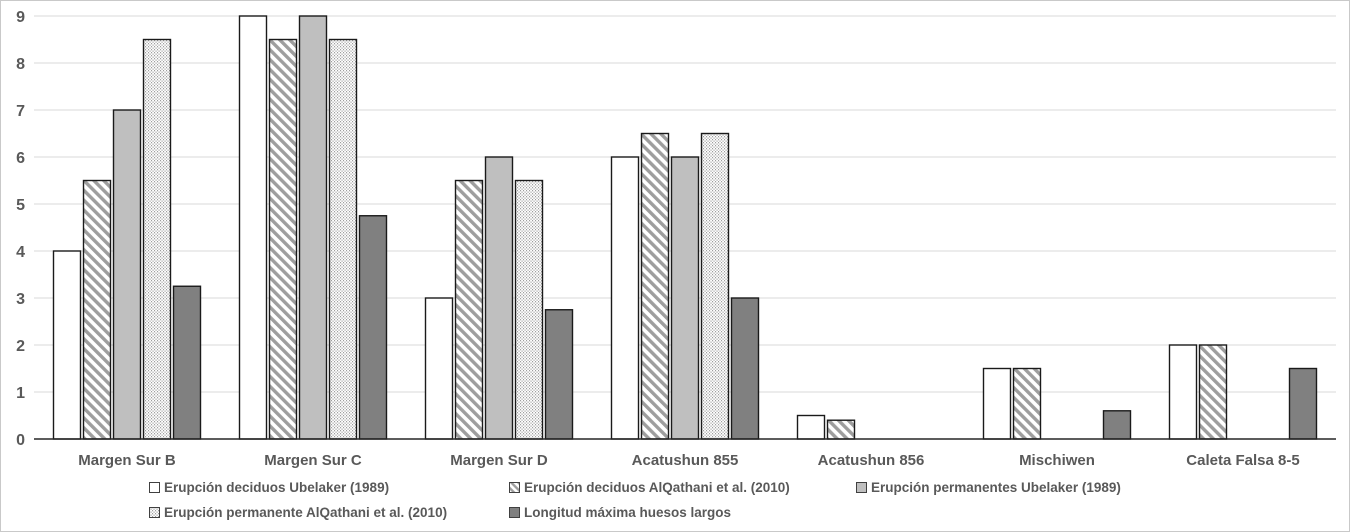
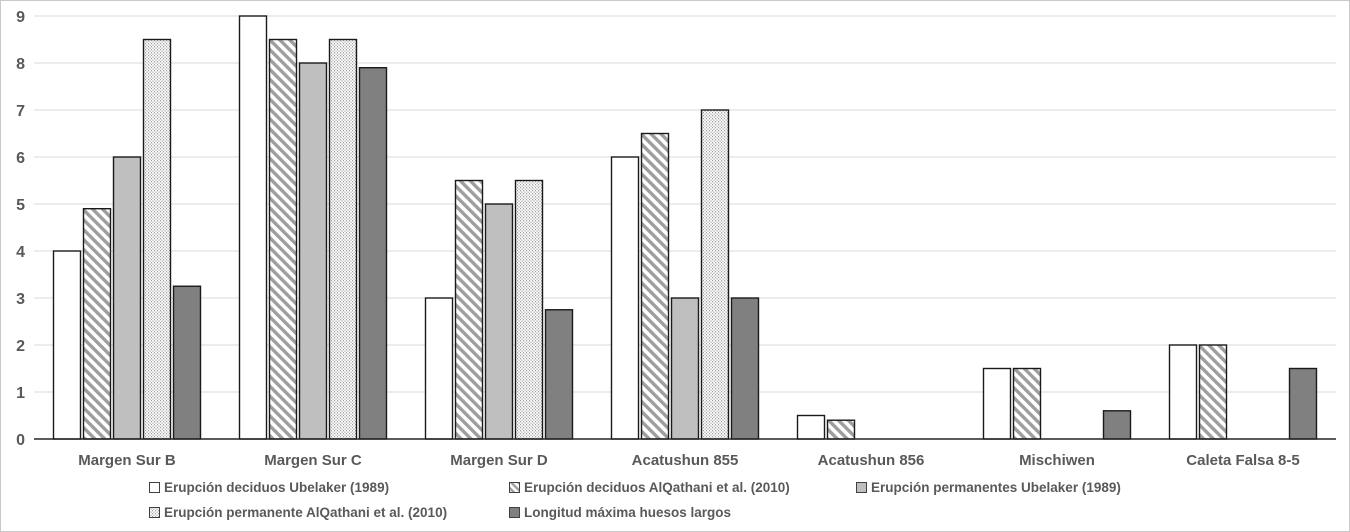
Erupción deciduos AlQathani et al. (2010)/Margen Sur B: 5.5 -> 4.9
Erupción permanentes Ubelaker (1989)/Margen Sur B: 7 -> 6
Erupción permanentes Ubelaker (1989)/Margen Sur C: 9 -> 8
Longitud máxima huesos largos/Margen Sur C: 4.8 -> 7.9
Erupción permanentes Ubelaker (1989)/Margen Sur D: 6 -> 5
Erupción permanentes Ubelaker (1989)/Acatushun 855: 6 -> 3
Erupción permanente AlQathani et al. (2010)/Acatushun 855: 6.5 -> 7.0
